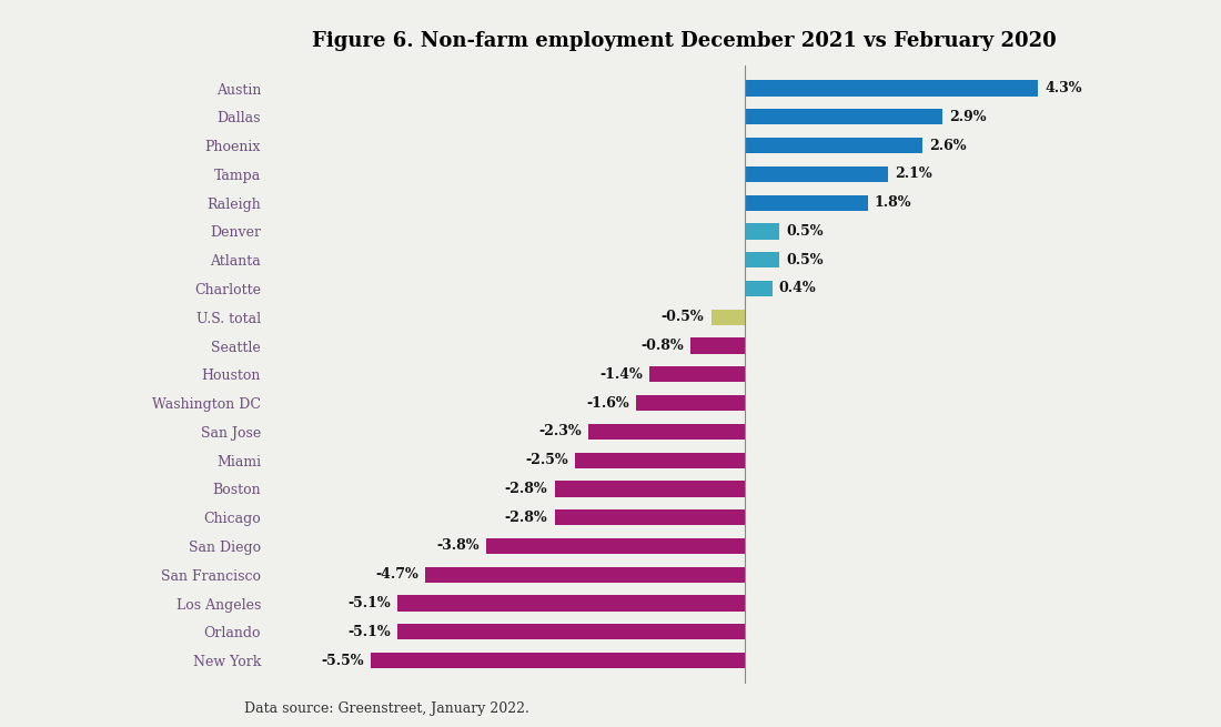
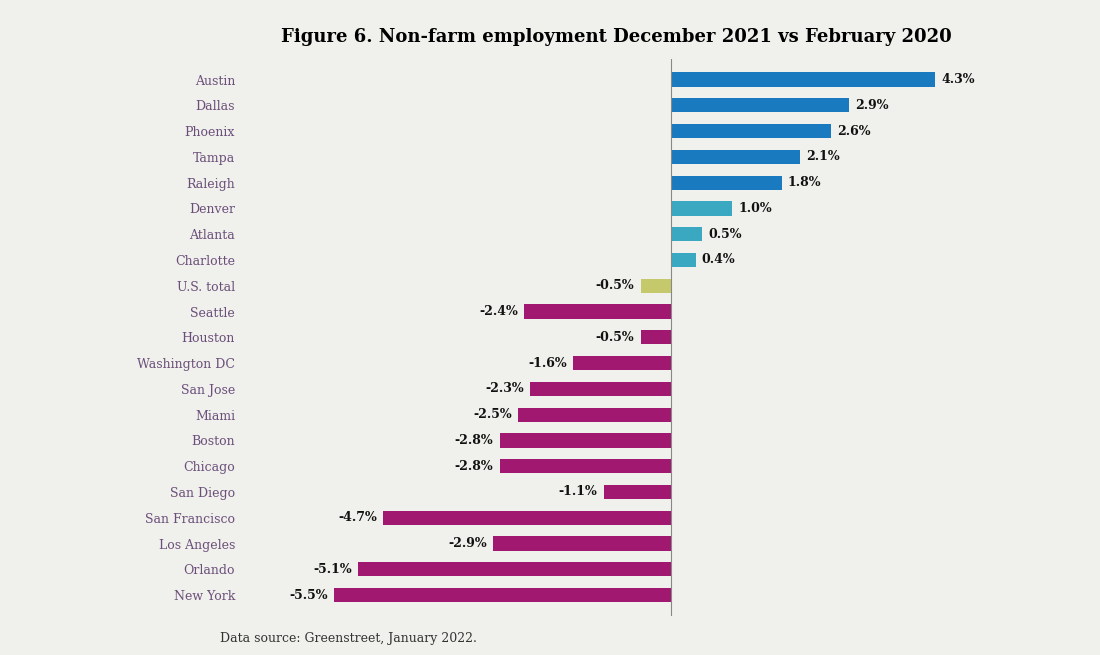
Denver: 0.5% -> 1.0%
Seattle: -0.8% -> -2.4%
Houston: -1.4% -> -0.5%
San Diego: -3.8% -> -1.1%
Los Angeles: -5.1% -> -2.9%
